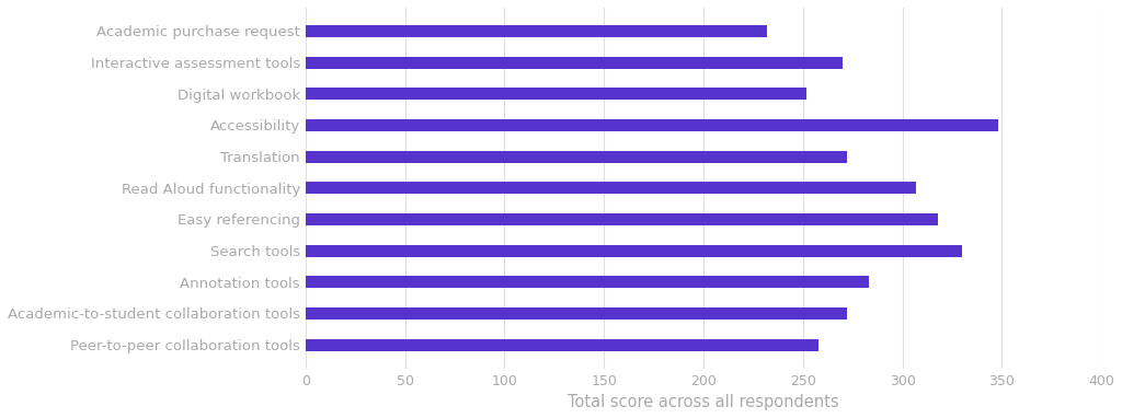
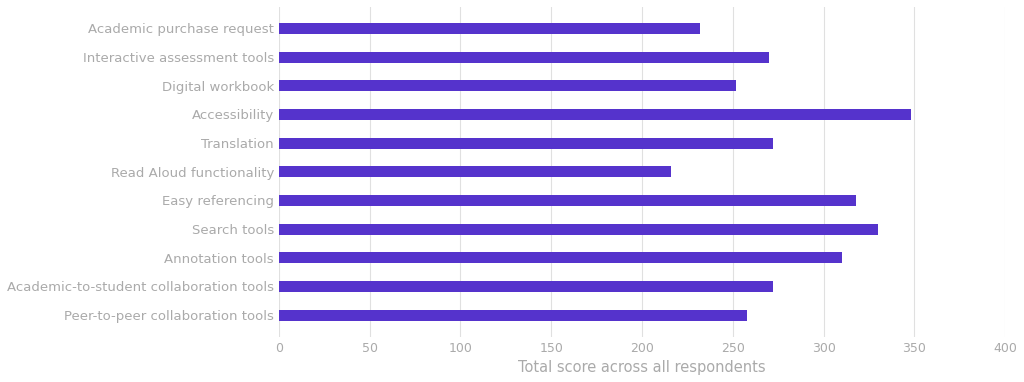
Read Aloud functionality: 307 -> 216
Annotation tools: 283 -> 310
